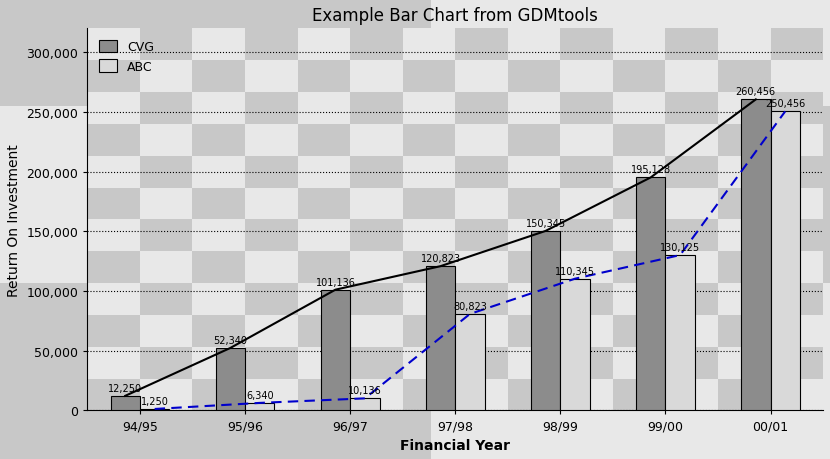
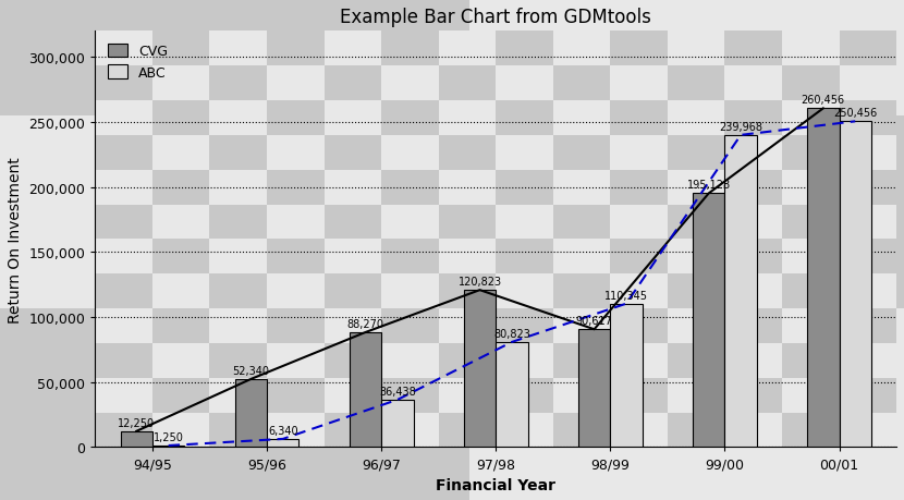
CVG/96/97: 101,136 -> 88,270
ABC/96/97: 10,136 -> 36,438
CVG/98/99: 150,345 -> 90,617
ABC/99/00: 130,125 -> 239,968
